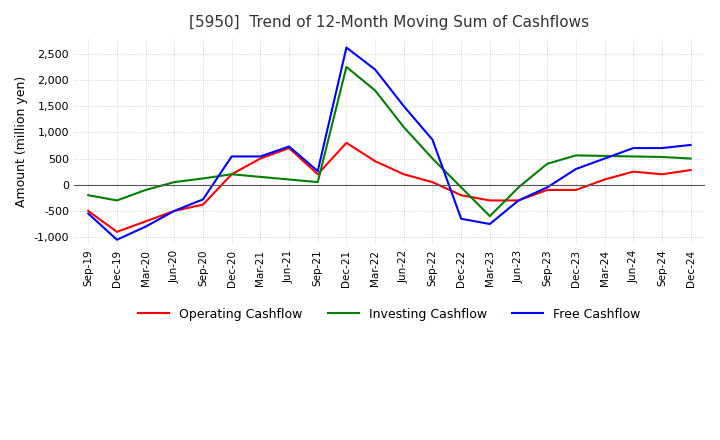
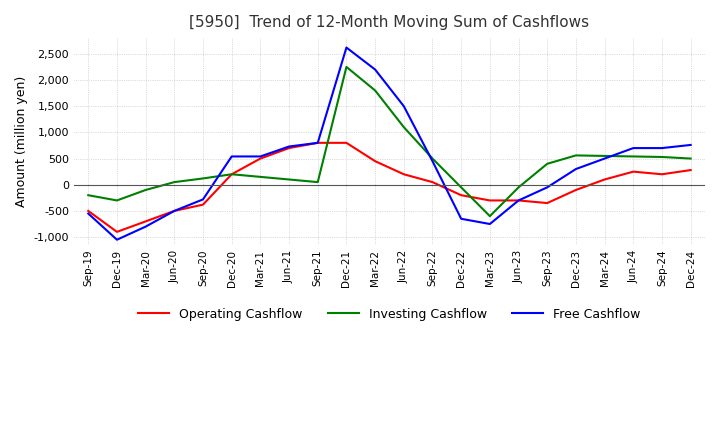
Operating Cashflow/Sep-21: 200 -> 800
Free Cashflow/Sep-21: 260 -> 800
Free Cashflow/Sep-22: 860 -> 450
Operating Cashflow/Sep-23: -100 -> -350
